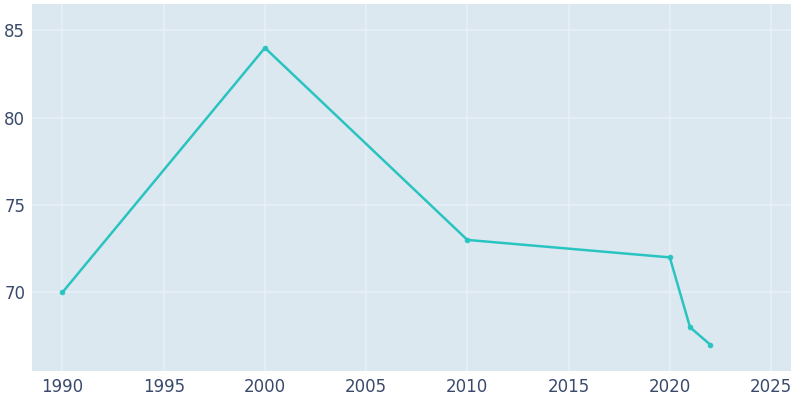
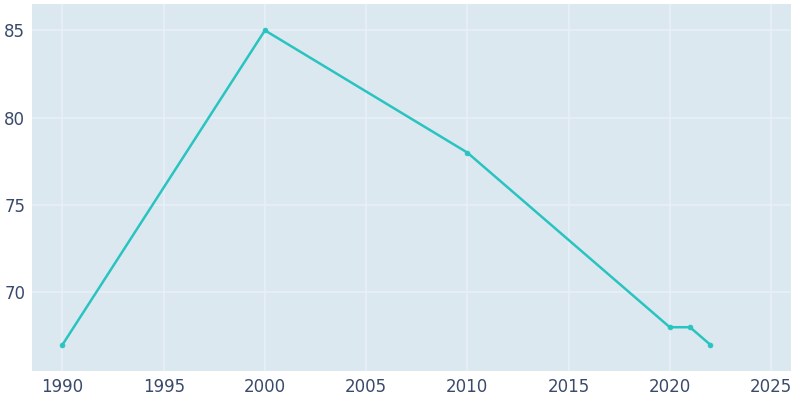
1990: 70 -> 67
2000: 84 -> 85
2010: 73 -> 78
2020: 72 -> 68
